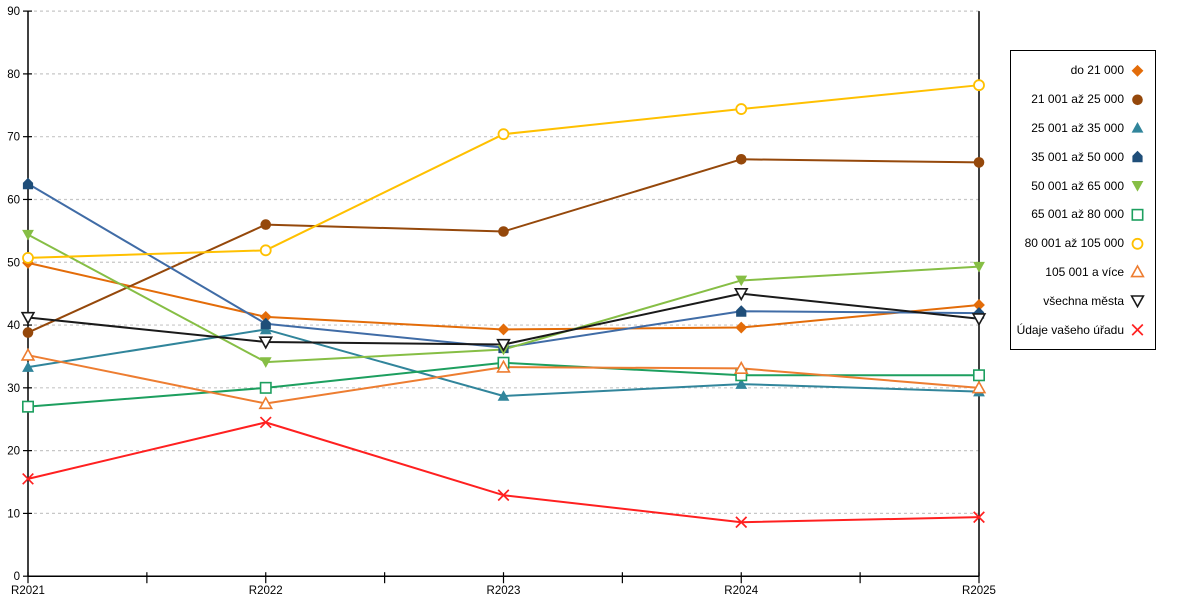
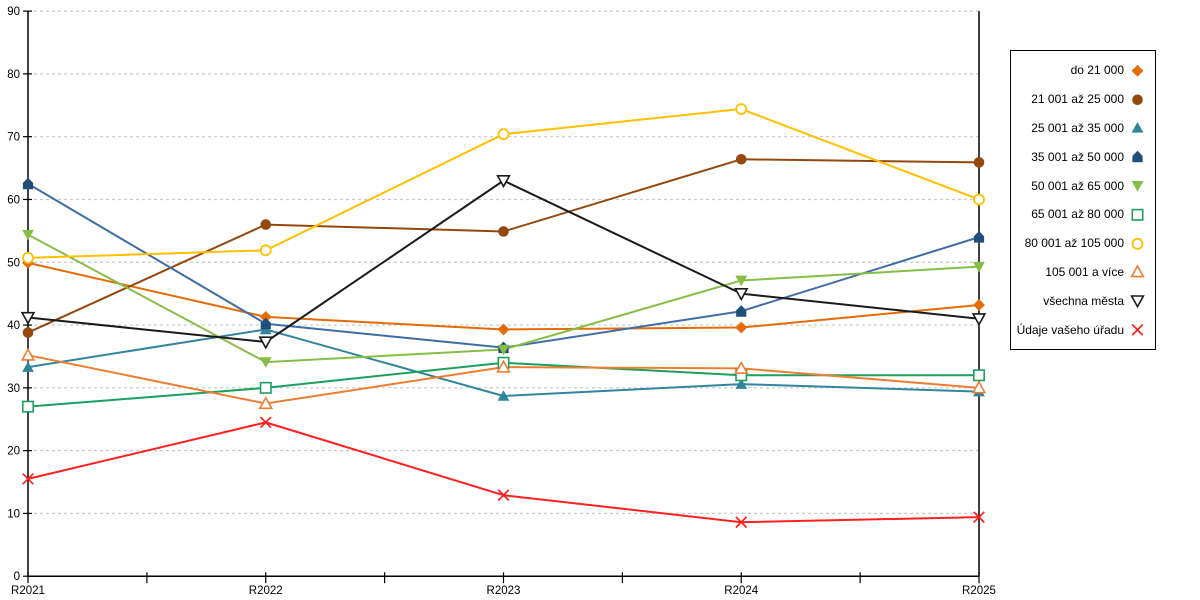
všechna města/R2023: 37 -> 63
35 001 až 50 000/R2025: 42 -> 54
80 001 až 105 000/R2025: 78 -> 60
